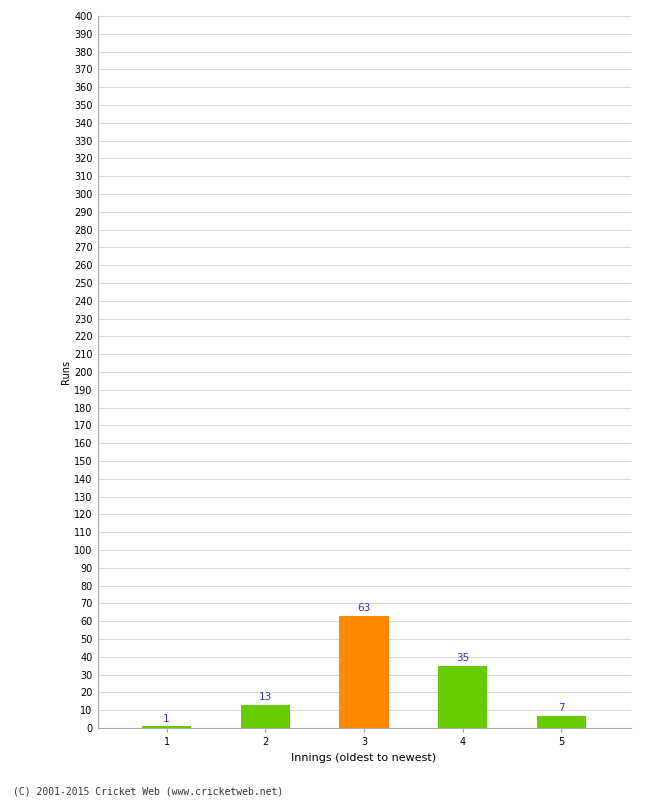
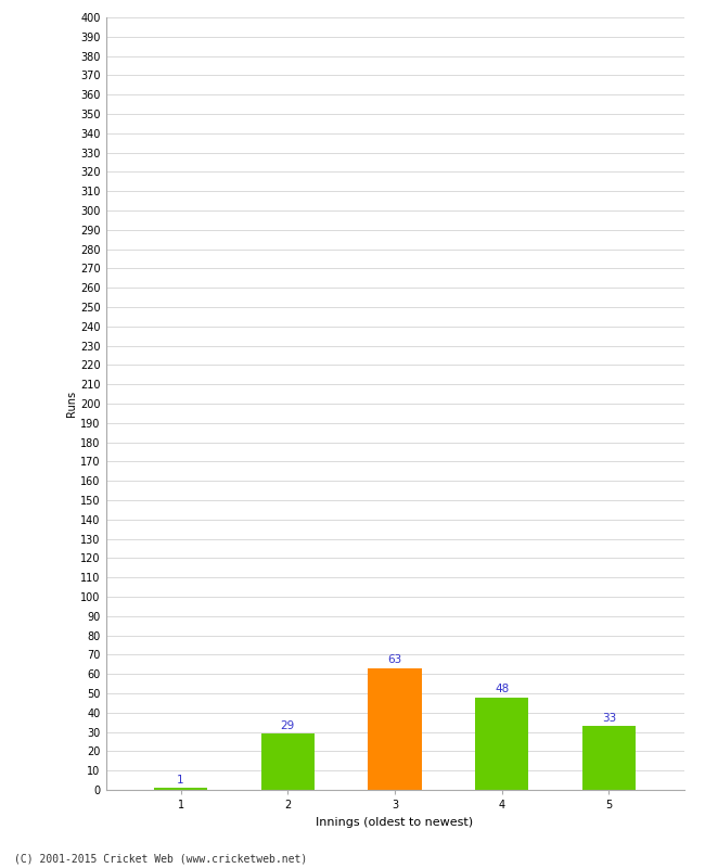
2: 13 -> 29
4: 35 -> 48
5: 7 -> 33
